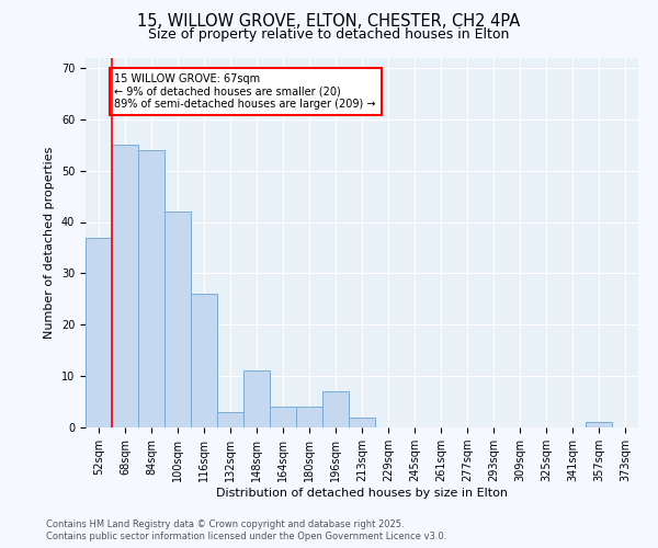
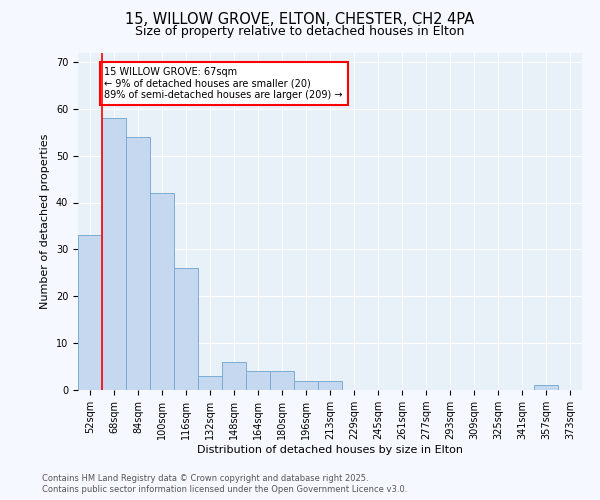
52sqm: 37 -> 33
68sqm: 55 -> 58
148sqm: 11 -> 6
196sqm: 7 -> 2
